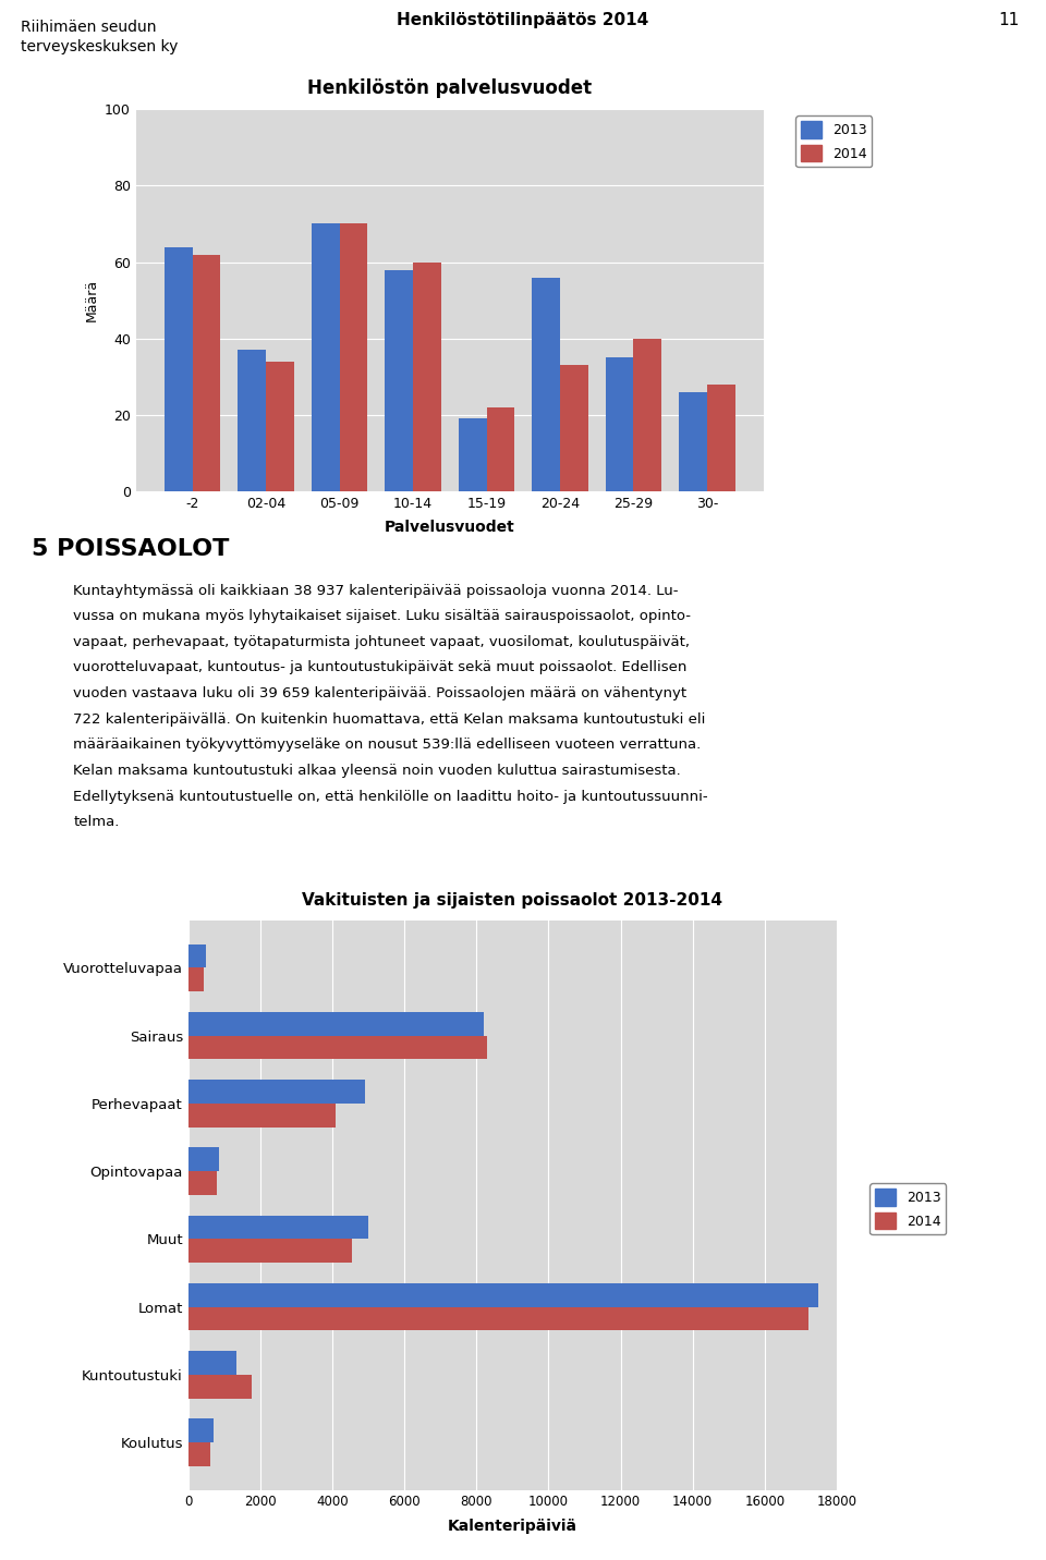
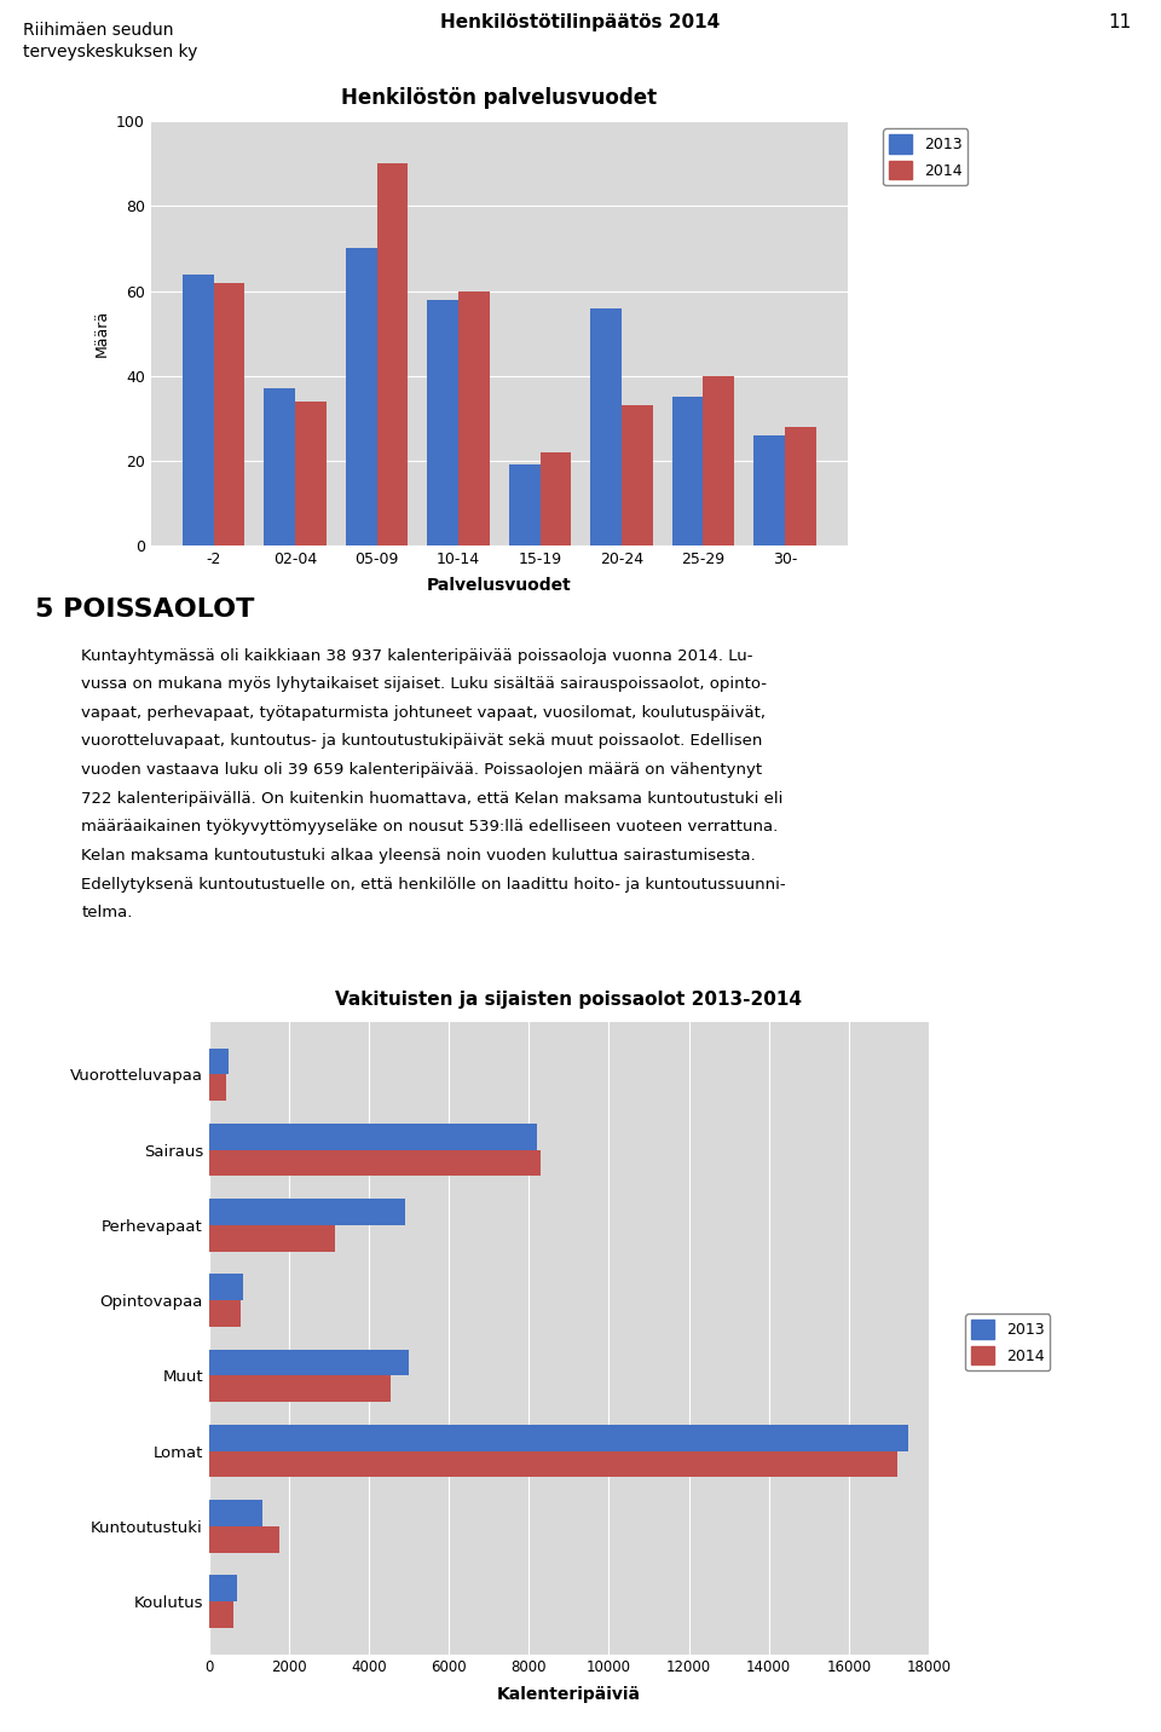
Henkilöstön palvelusvuodet/2014/05-09: 70 -> 90
Vakituisten ja sijaisten poissaolot 2013-2014/2014/Perhevapaat: 4100 -> 3150
